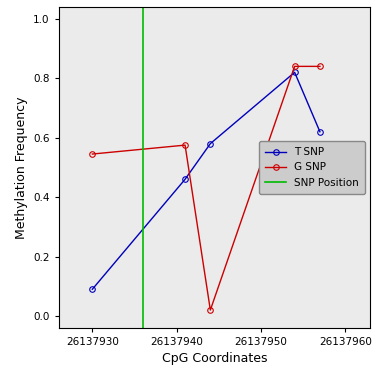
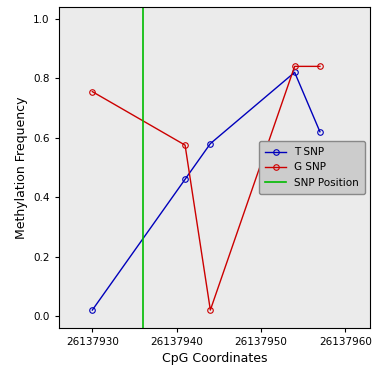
T SNP/26137930: 0.09 -> 0.02
G SNP/26137930: 0.545 -> 0.755
